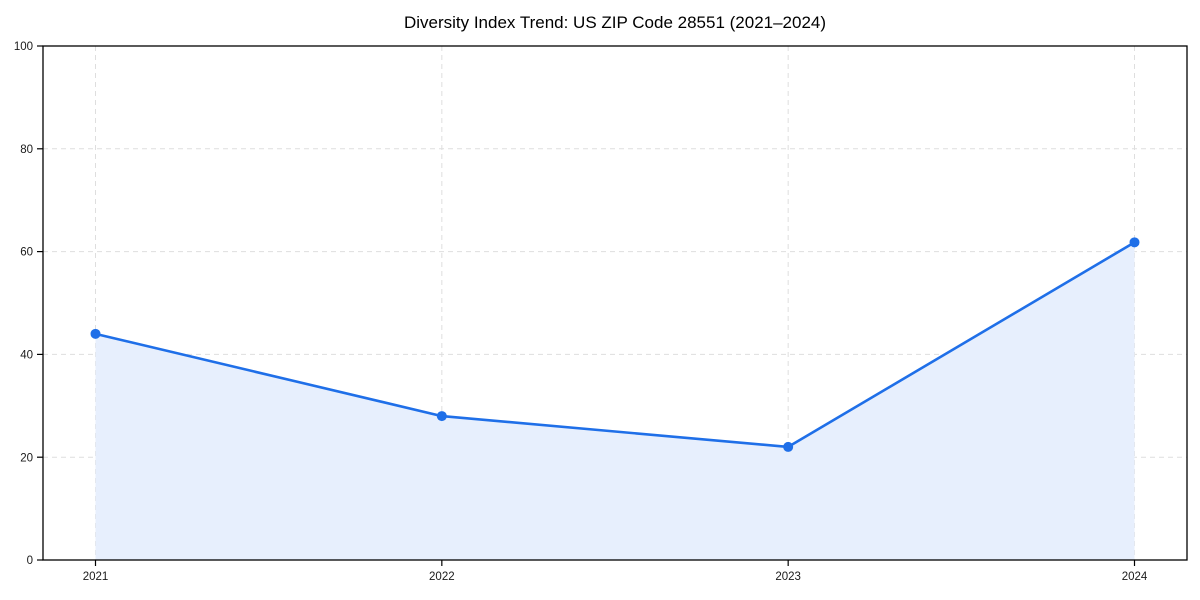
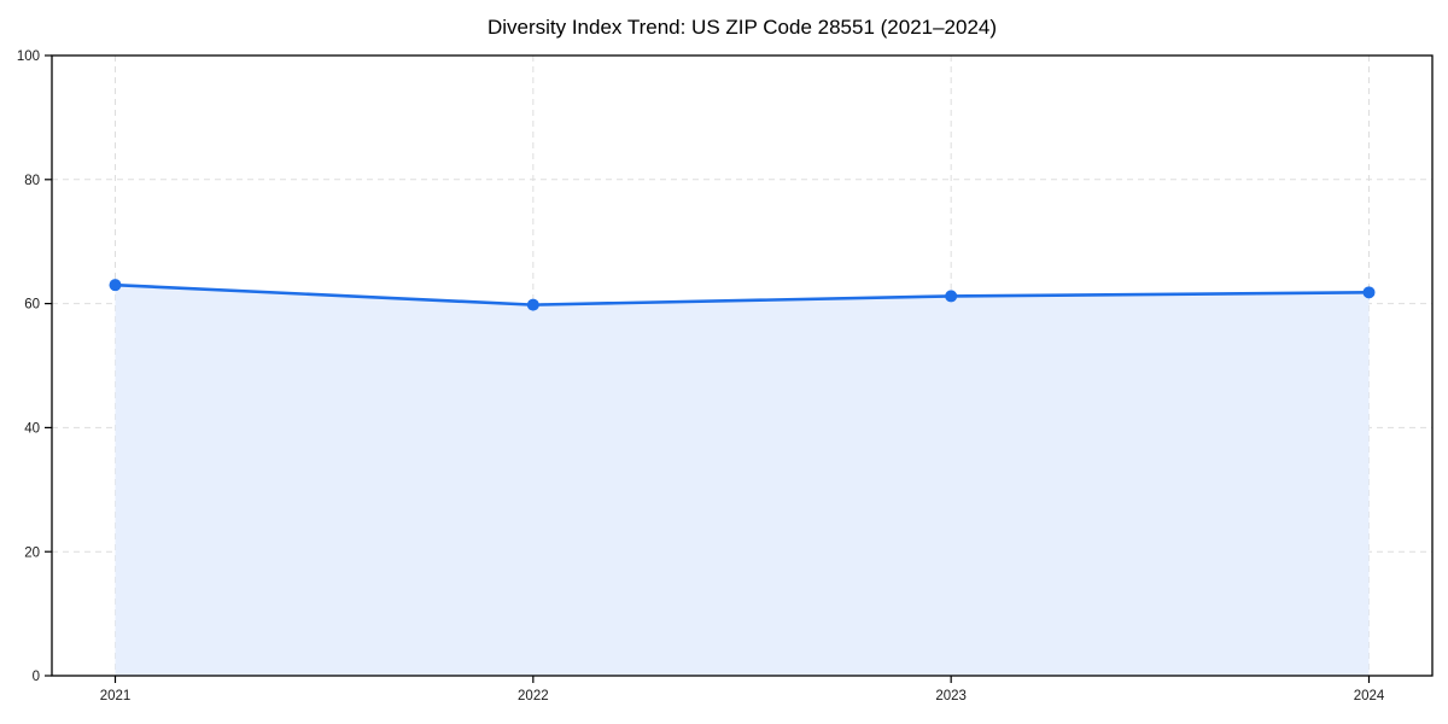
2021: 44 -> 63
2022: 28 -> 60
2023: 22 -> 61
